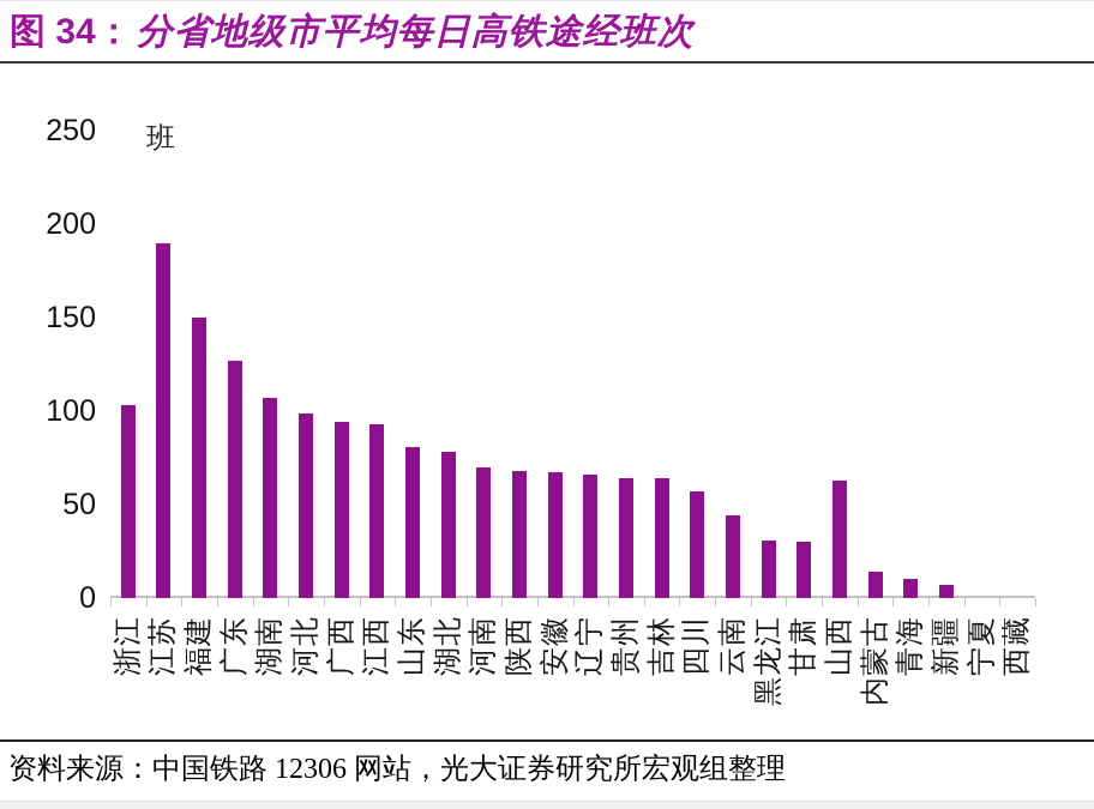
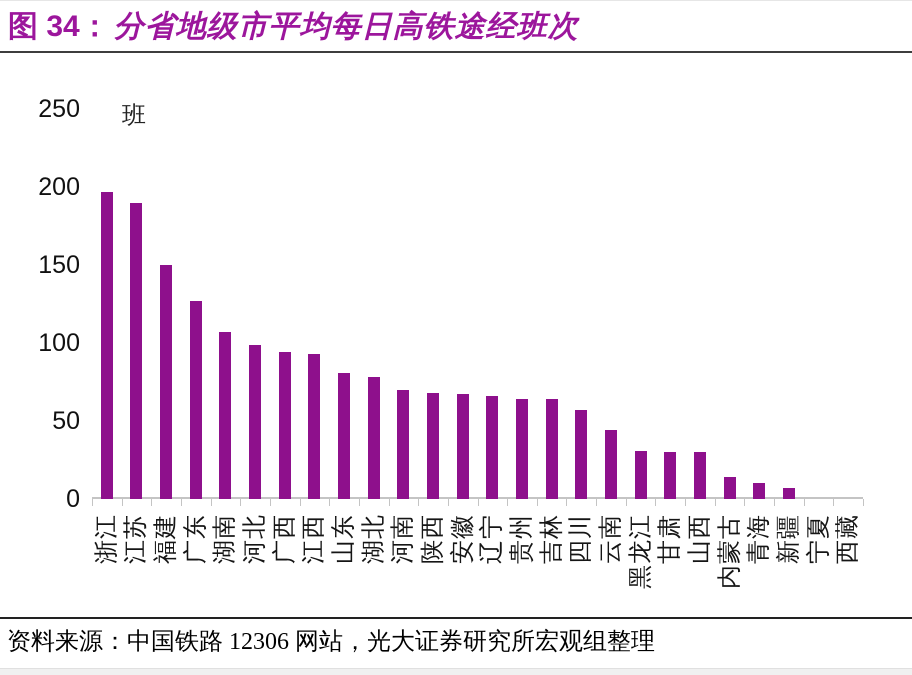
浙江: 103 -> 197
山西: 63 -> 30
